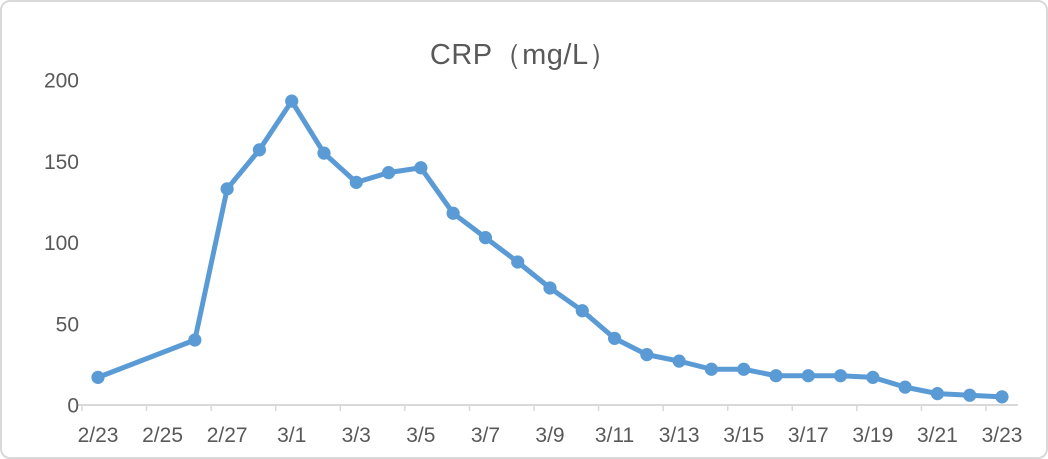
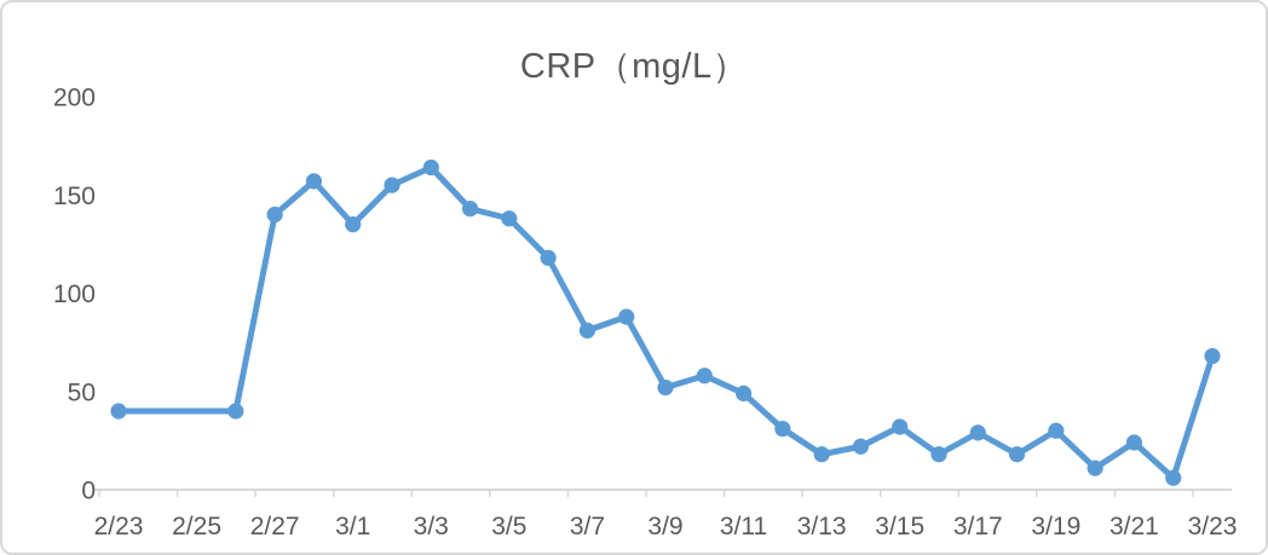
2/23: 17 -> 40
2/27: 133 -> 140
3/1: 187 -> 135
3/3: 137 -> 164
3/5: 146 -> 138
3/7: 103 -> 81
3/9: 72 -> 52
3/11: 41 -> 49
3/13: 27 -> 18
3/15: 22 -> 32
3/17: 18 -> 29
3/19: 17 -> 30
3/21: 7 -> 24
3/23: 5 -> 68
